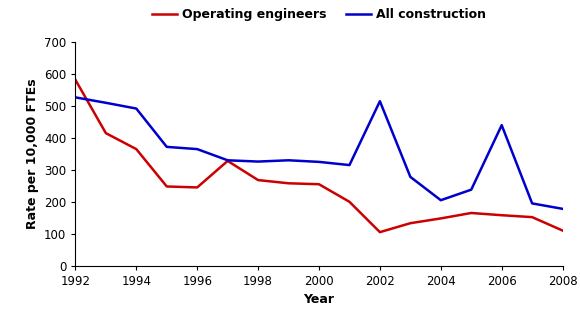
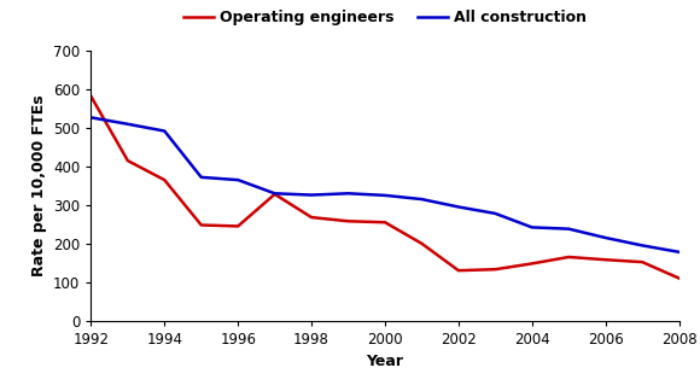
Operating engineers/2002: 105 -> 130
All construction/2002: 515 -> 295
All construction/2004: 205 -> 242
All construction/2006: 440 -> 215
